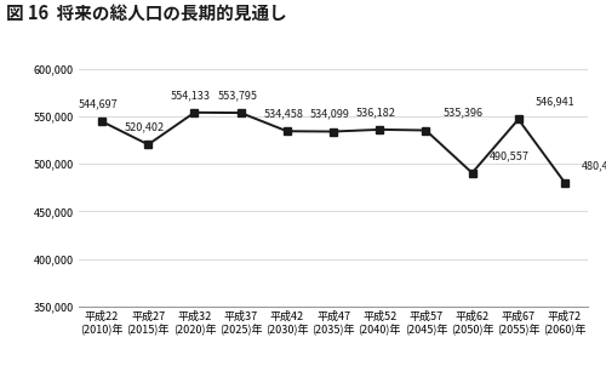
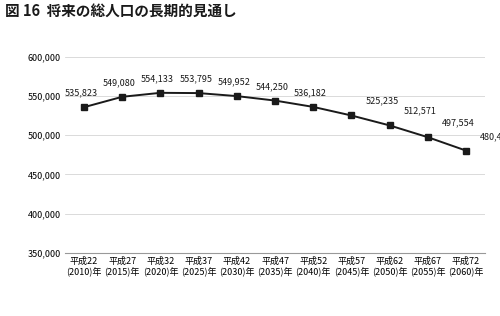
平成22 (2010)年: 544,697 -> 535,823
平成27 (2015)年: 520,402 -> 549,080
平成42 (2030)年: 534,458 -> 549,952
平成47 (2035)年: 534,099 -> 544,250
平成57 (2045)年: 535,396 -> 525,235
平成62 (2050)年: 490,557 -> 512,571
平成67 (2055)年: 546,941 -> 497,554
